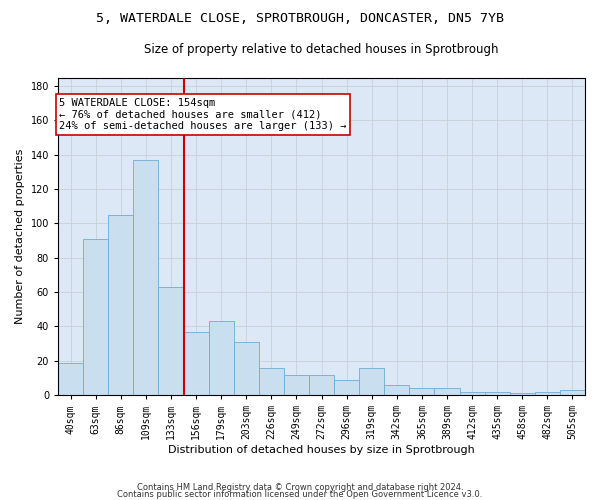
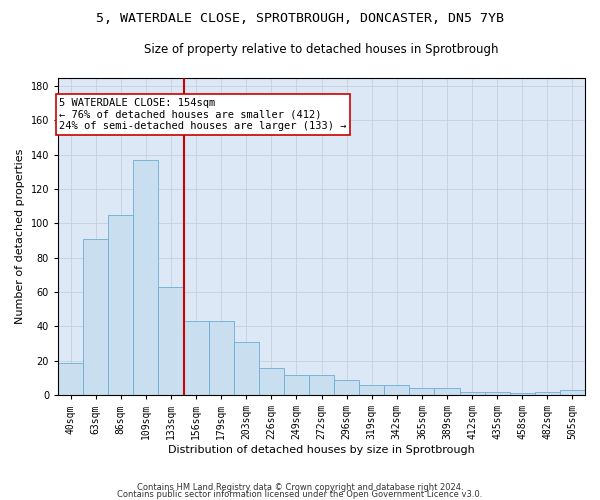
156sqm: 37 -> 43
319sqm: 16 -> 6
